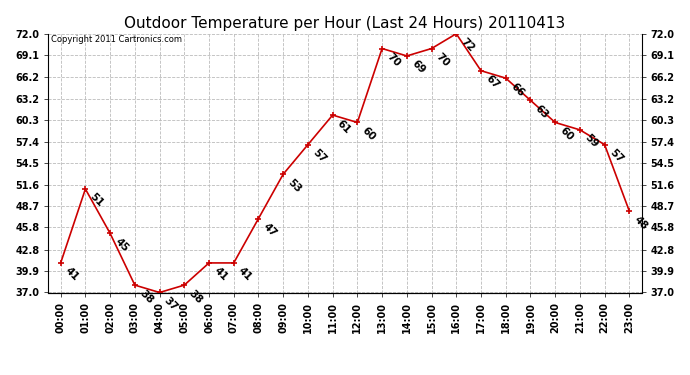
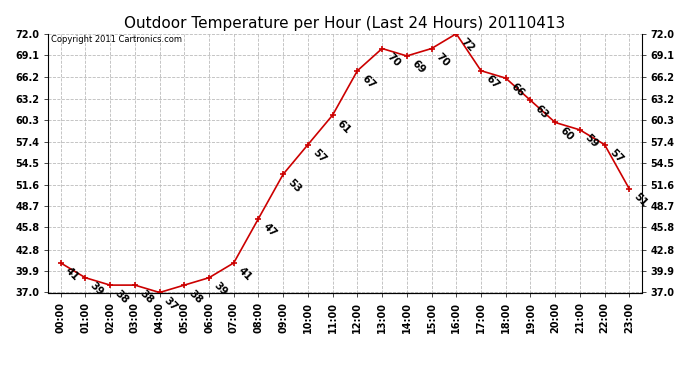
01:00: 51 -> 39
02:00: 45 -> 38
06:00: 41 -> 39
12:00: 60 -> 67
23:00: 48 -> 51
